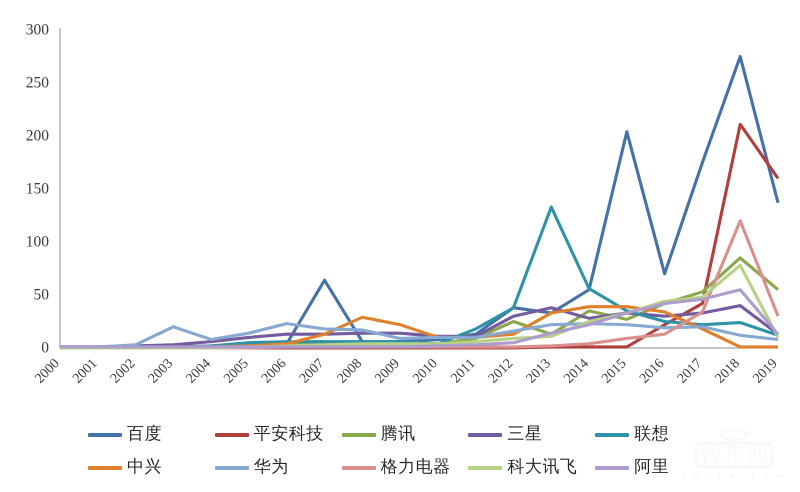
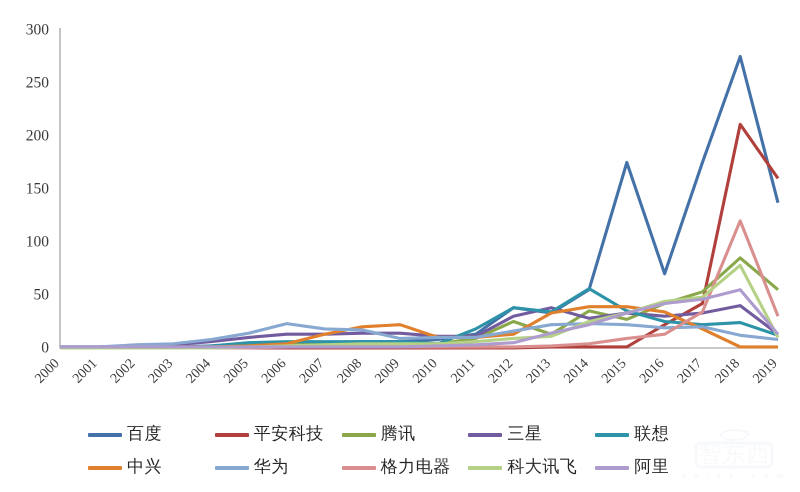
华为/2003: 20 -> 4
百度/2007: 64 -> 5
中兴/2008: 29 -> 20
联想/2013: 133 -> 34
百度/2015: 204 -> 175
